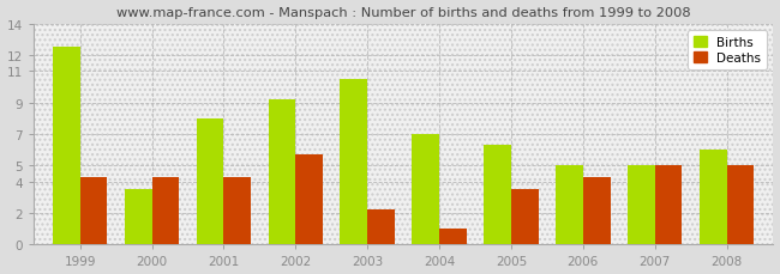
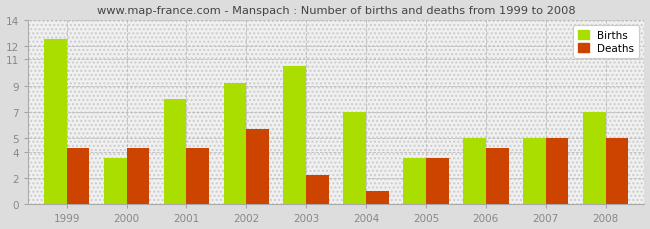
Births/2005: 6.3 -> 3.5
Births/2008: 6.0 -> 7.0
